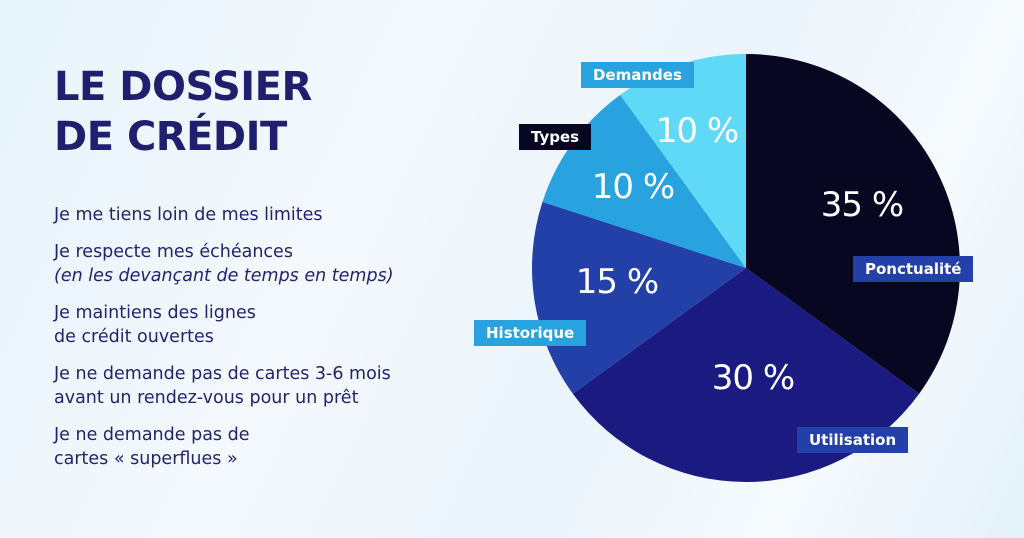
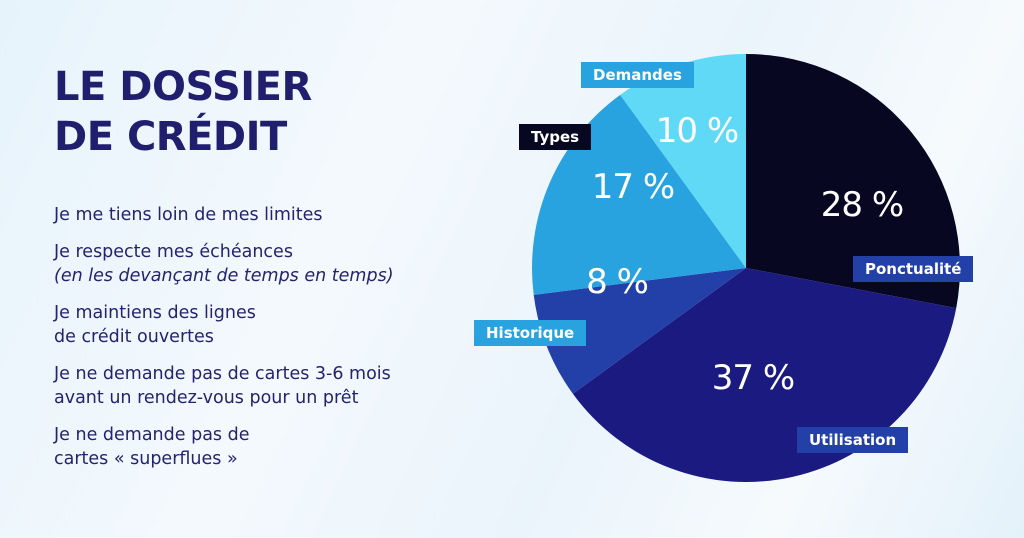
Ponctualité: 35 -> 28
Utilisation: 30 -> 37
Historique: 15 -> 8
Types: 10 -> 17
